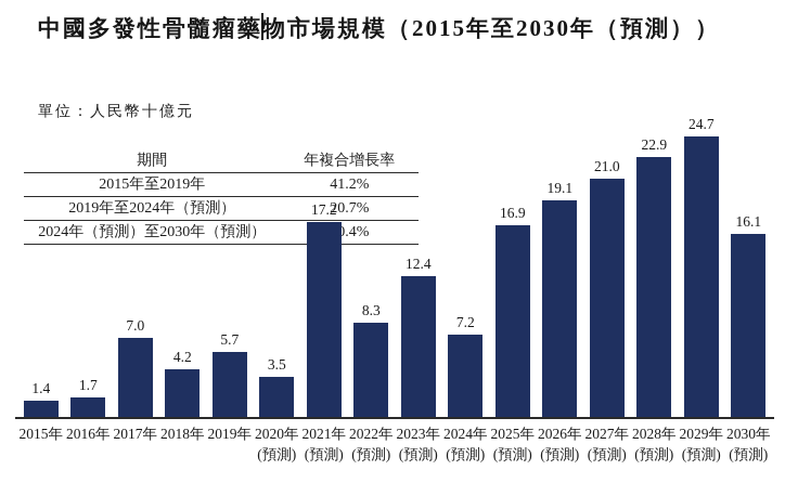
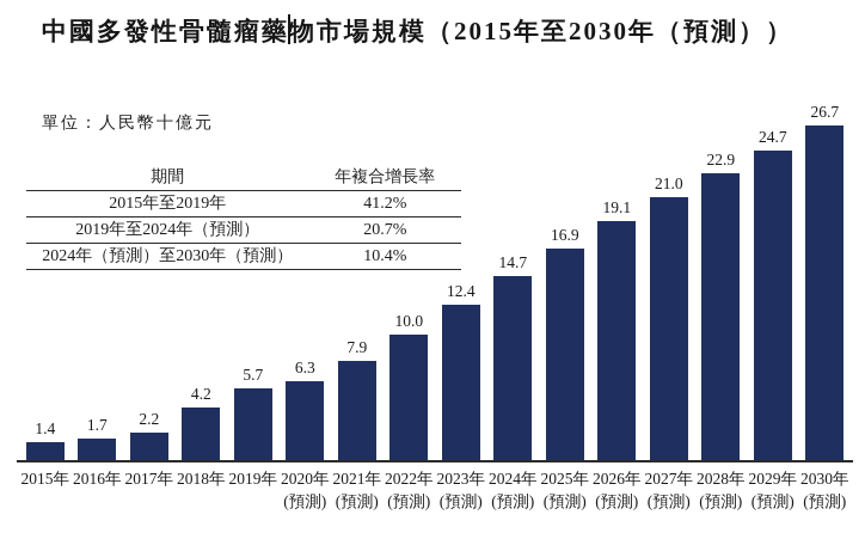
2017年: 7.0 -> 2.2
2020年: 3.5 -> 6.3
2021年: 17.2 -> 7.9
2022年: 8.3 -> 10.0
2024年: 7.2 -> 14.7
2030年: 16.1 -> 26.7
